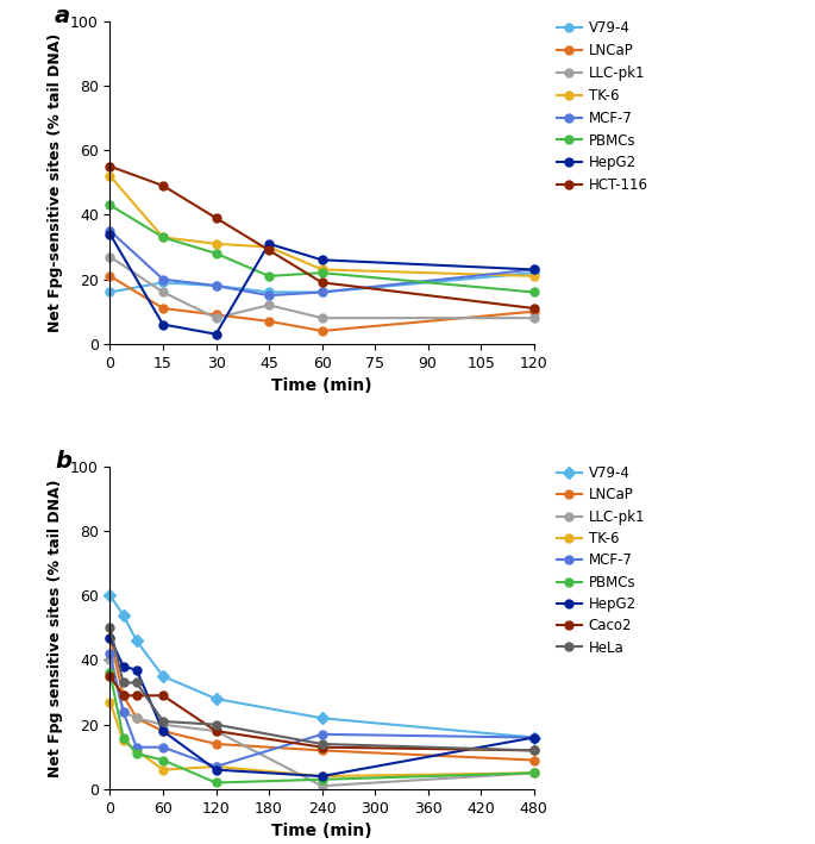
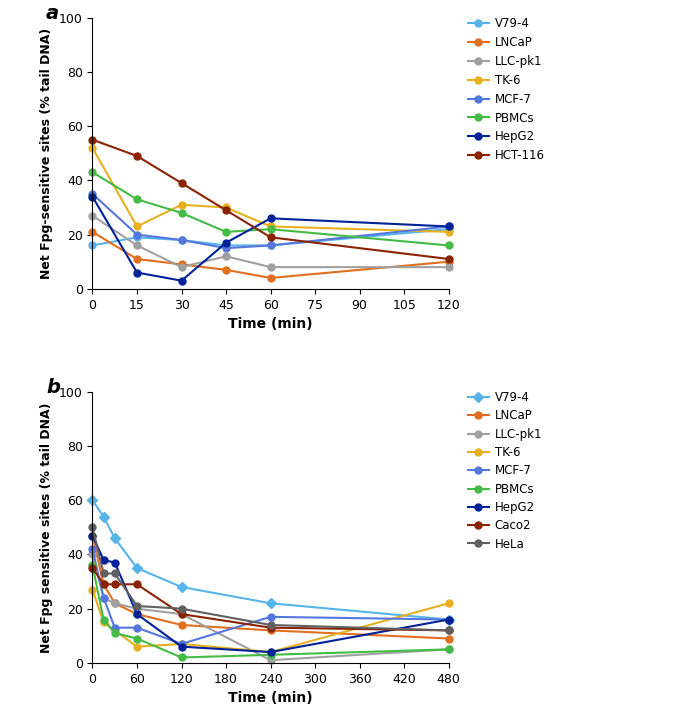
TK-6/15: 33 -> 23
HepG2/45: 31 -> 17
TK-6/480: 5 -> 22
